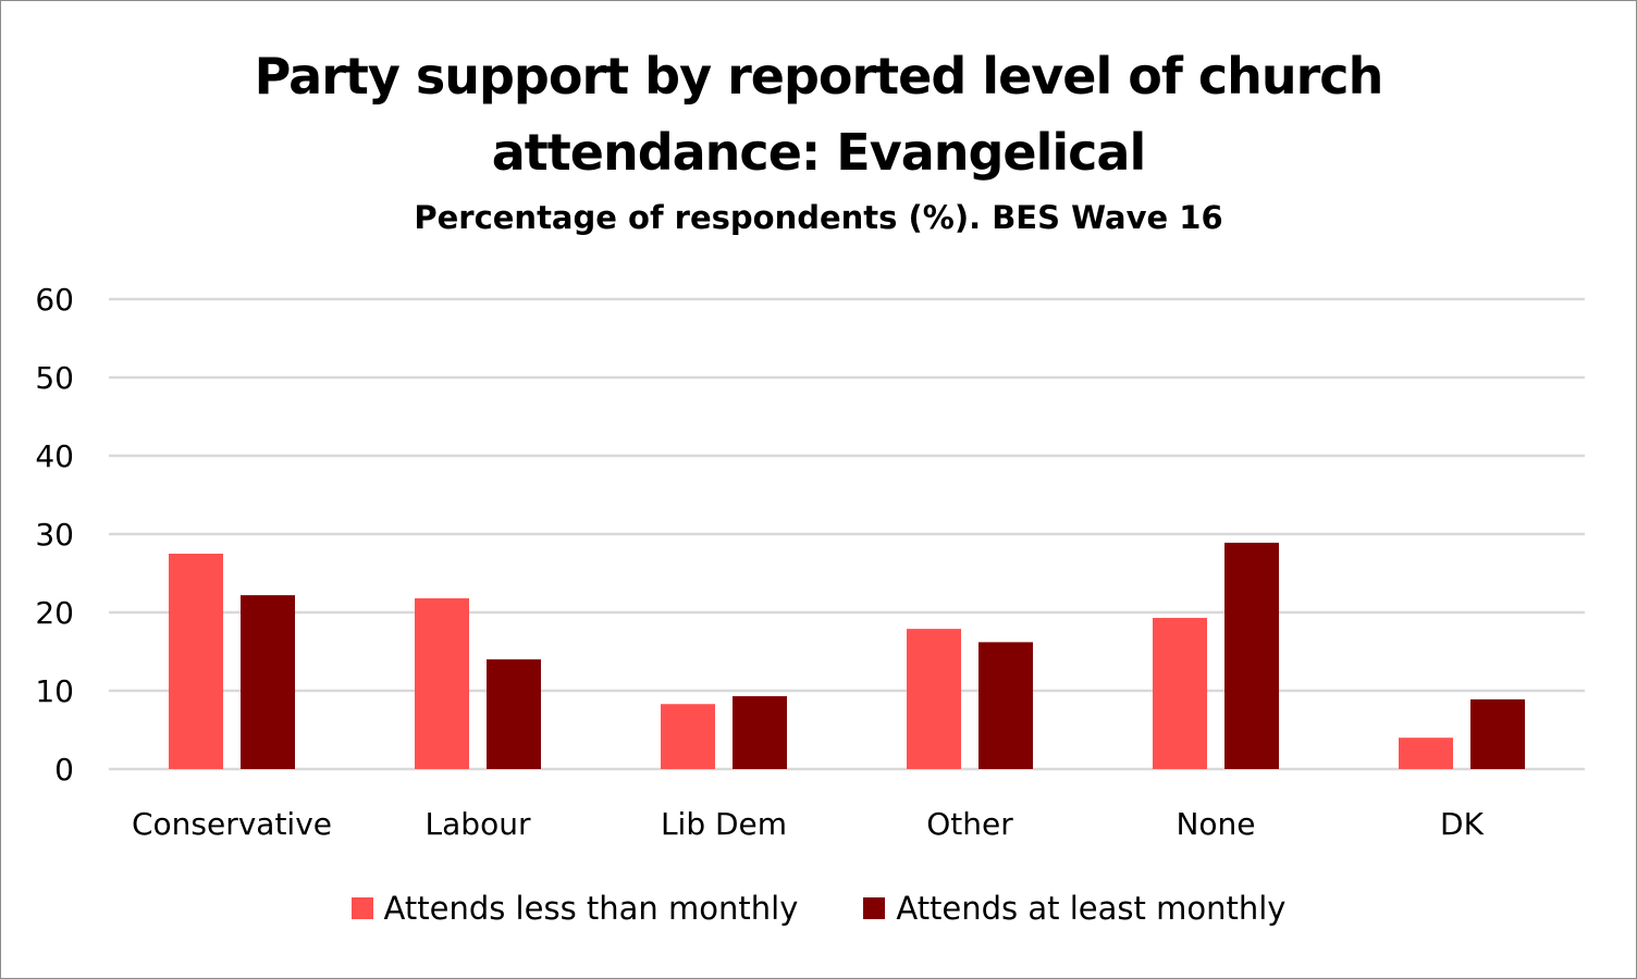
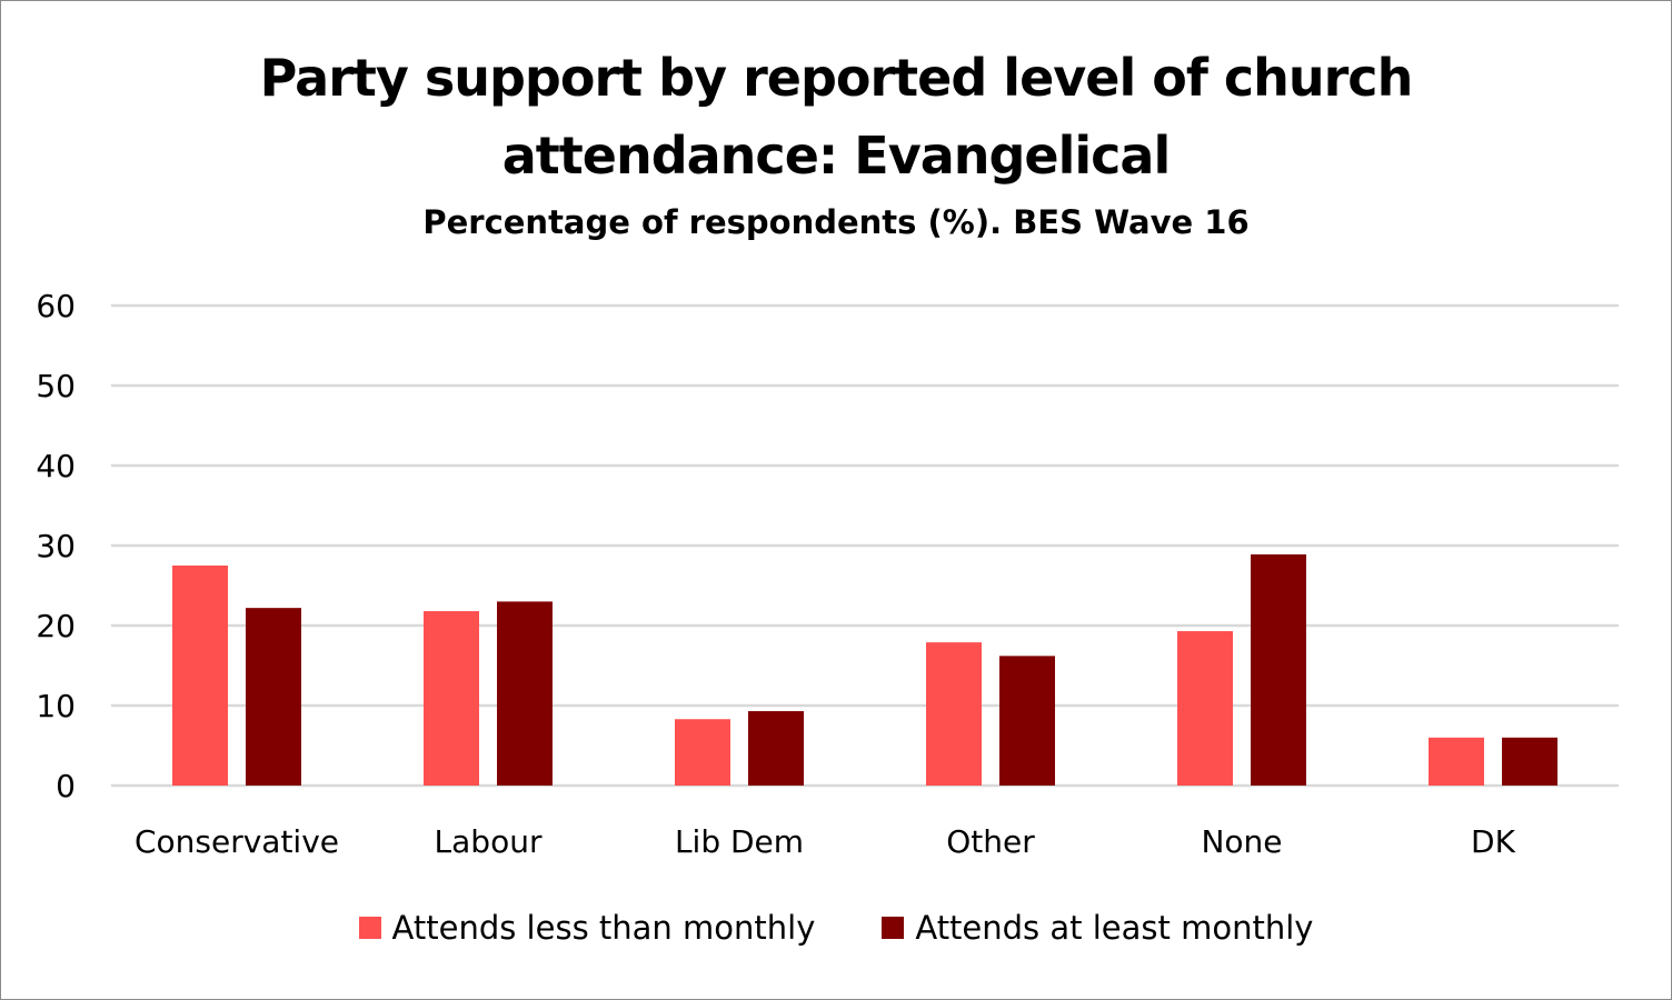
Attends at least monthly/Labour: 14 -> 23
Attends less than monthly/DK: 4 -> 6
Attends at least monthly/DK: 9 -> 6
